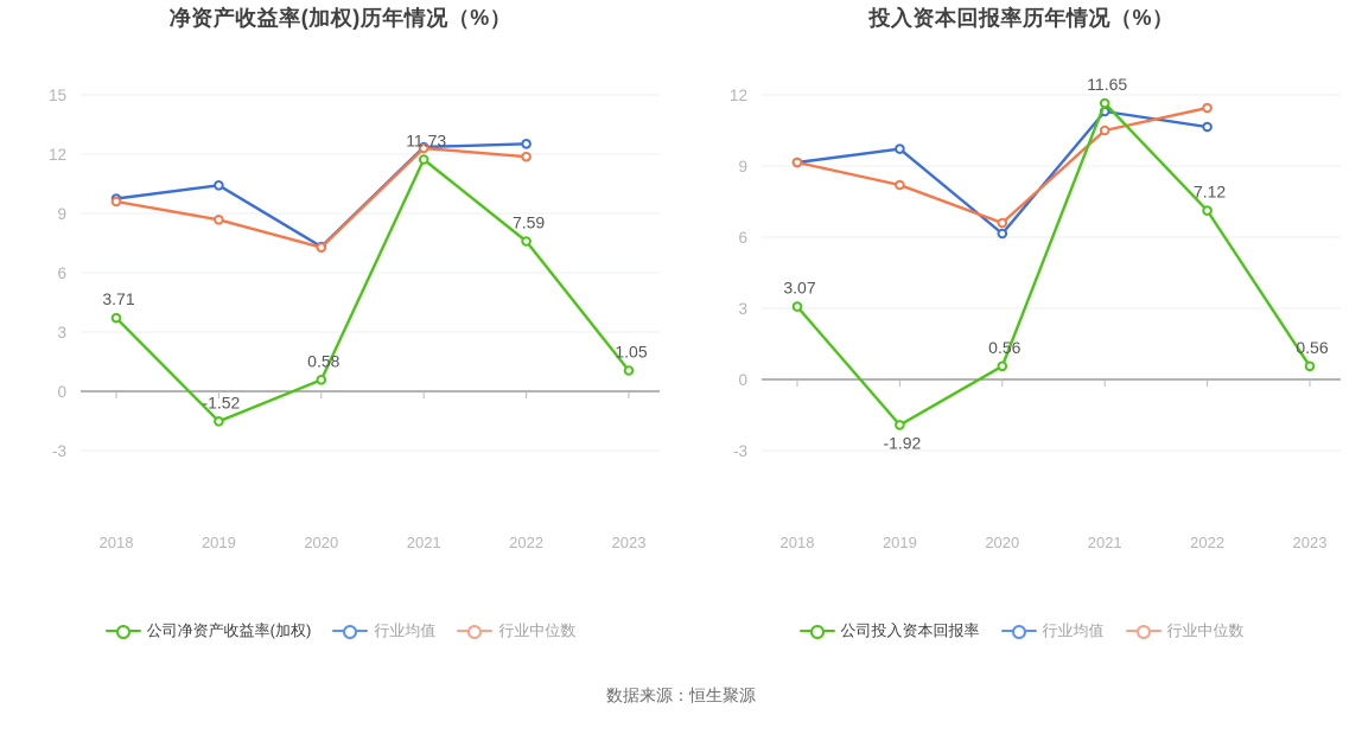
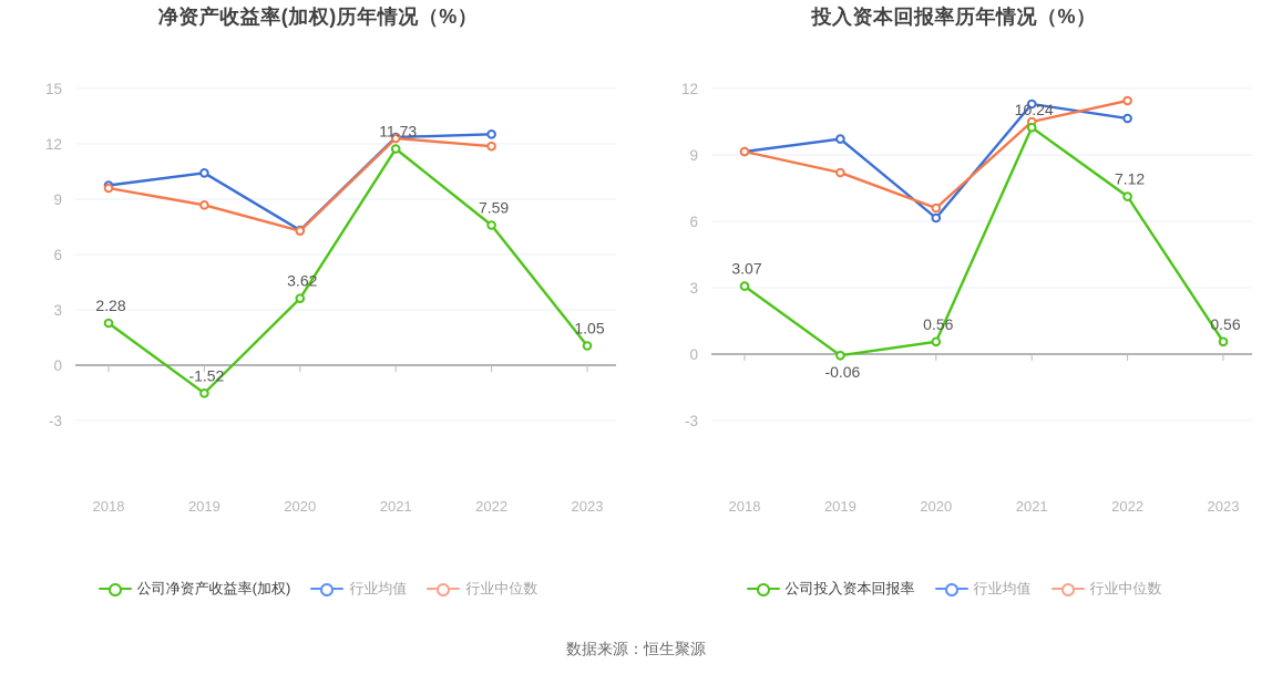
净资产收益率(加权)历年情况（%）/公司净资产收益率(加权)/2018: 3.71 -> 2.28
净资产收益率(加权)历年情况（%）/公司净资产收益率(加权)/2020: 0.58 -> 3.62
投入资本回报率历年情况（%）/公司投入资本回报率/2019: -1.92 -> -0.06
投入资本回报率历年情况（%）/公司投入资本回报率/2021: 11.65 -> 10.24
